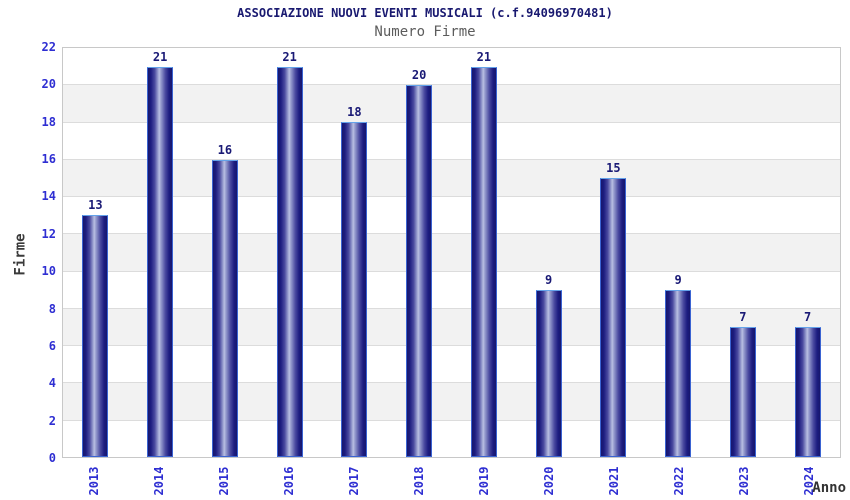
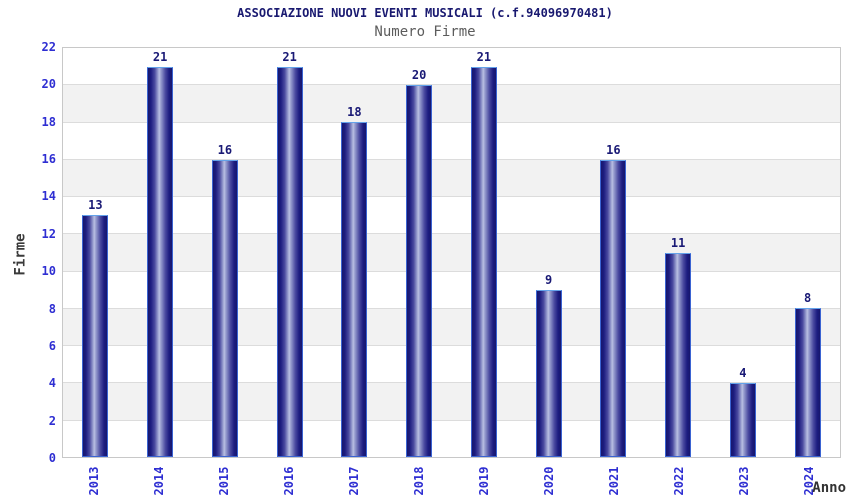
2021: 15 -> 16
2022: 9 -> 11
2023: 7 -> 4
2024: 7 -> 8
